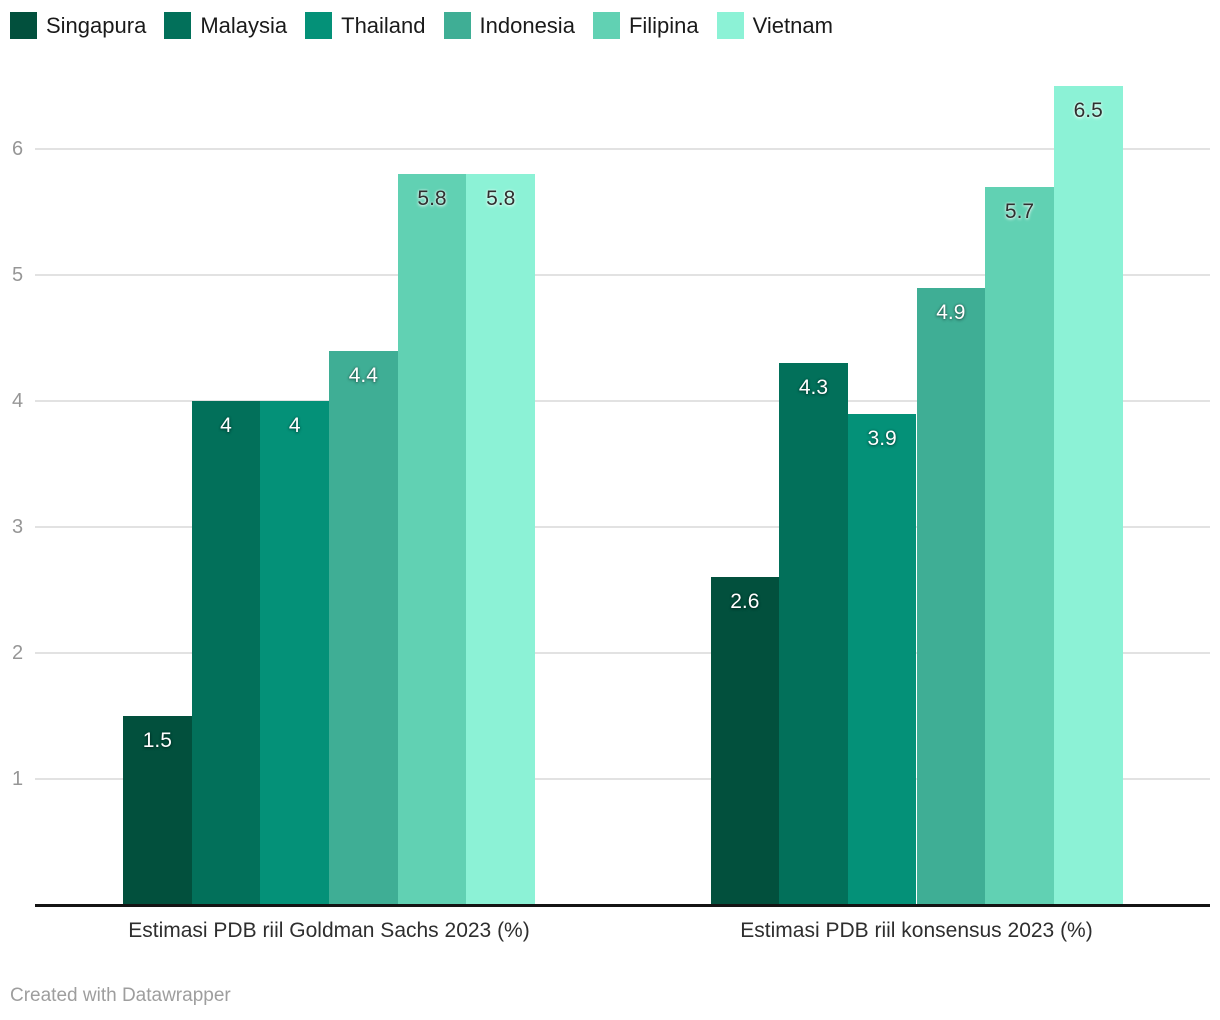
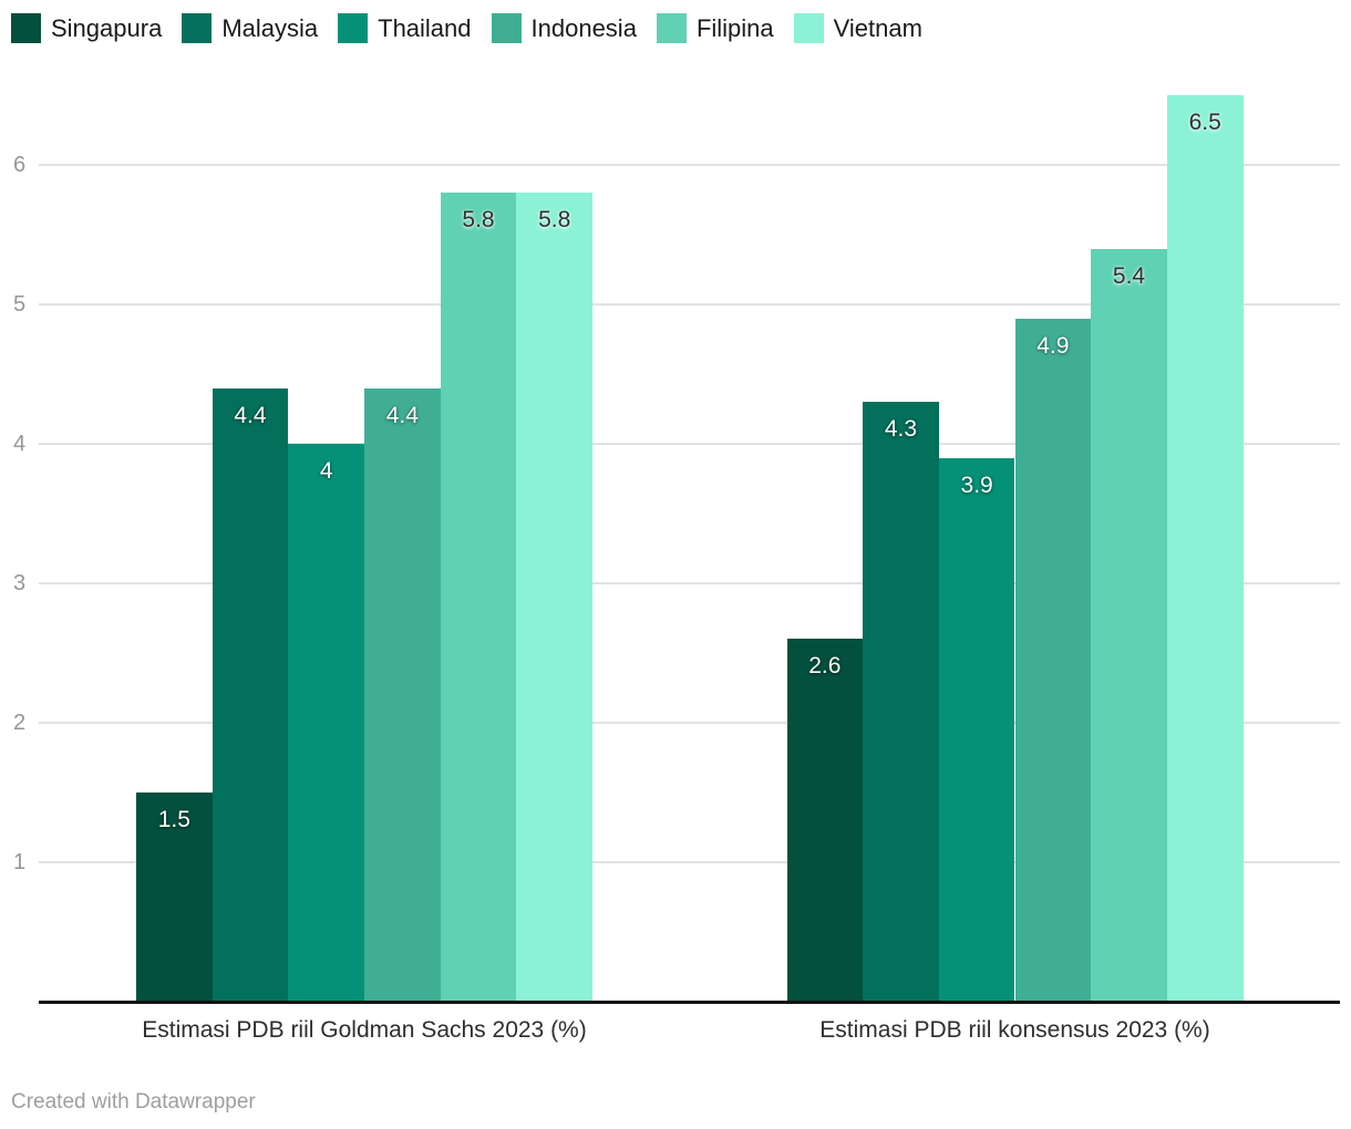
Malaysia/Estimasi PDB riil Goldman Sachs 2023 (%): 4 -> 4.4
Filipina/Estimasi PDB riil konsensus 2023 (%): 5.7 -> 5.4
